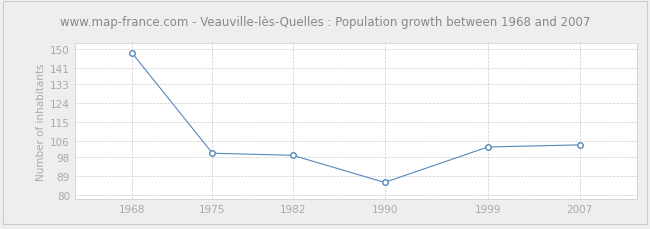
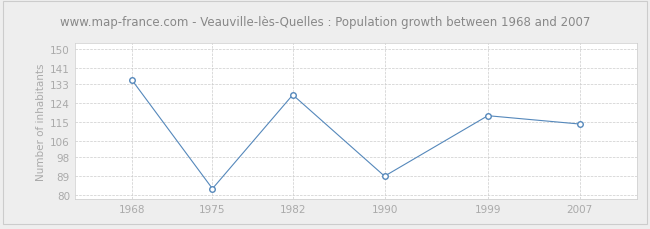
1968: 148 -> 135
1975: 100 -> 83
1982: 99 -> 128
1990: 86 -> 89
1999: 103 -> 118
2007: 104 -> 114
